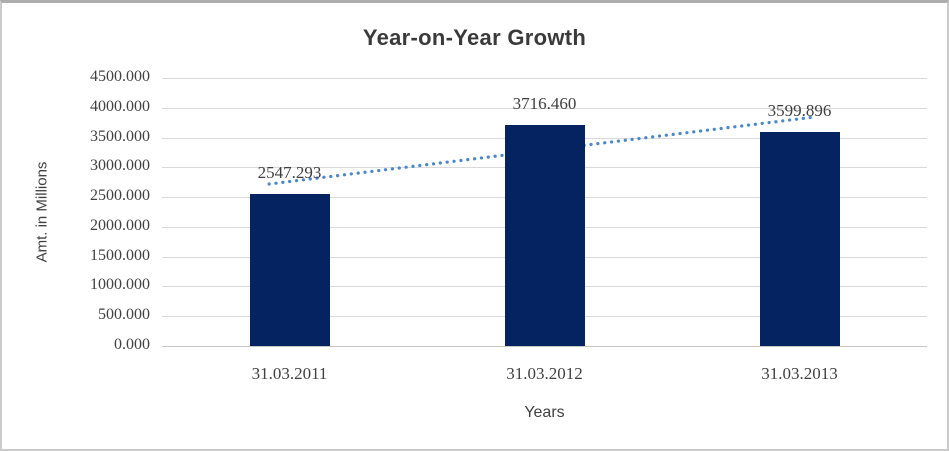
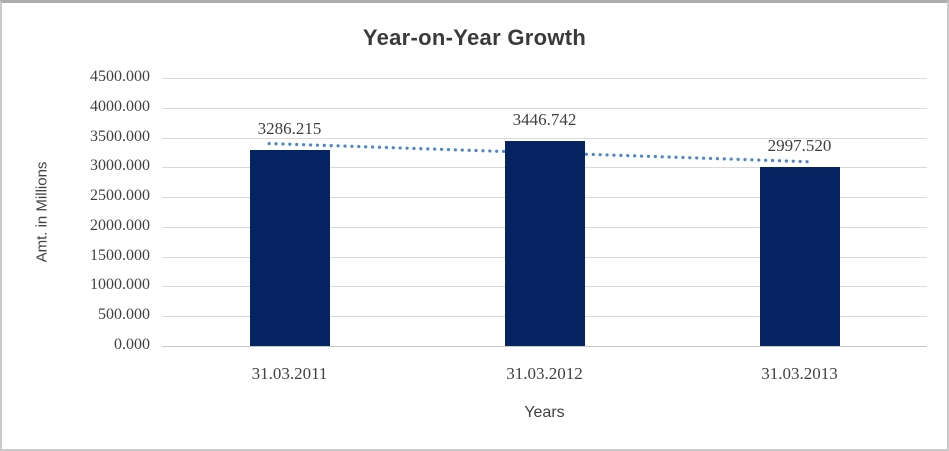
31.03.2011: 2547.293 -> 3286.215
31.03.2012: 3716.460 -> 3446.742
31.03.2013: 3599.896 -> 2997.520
